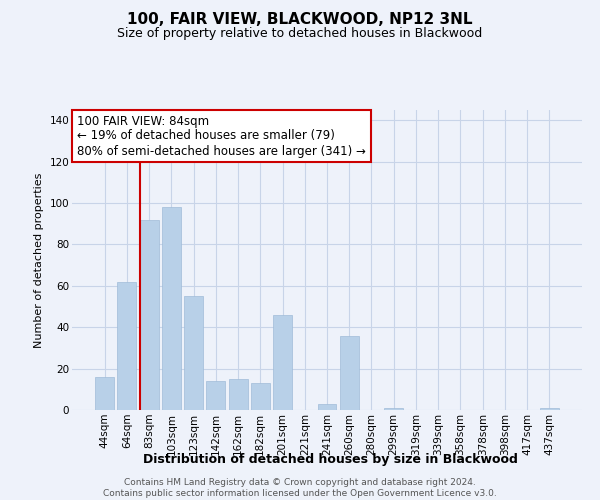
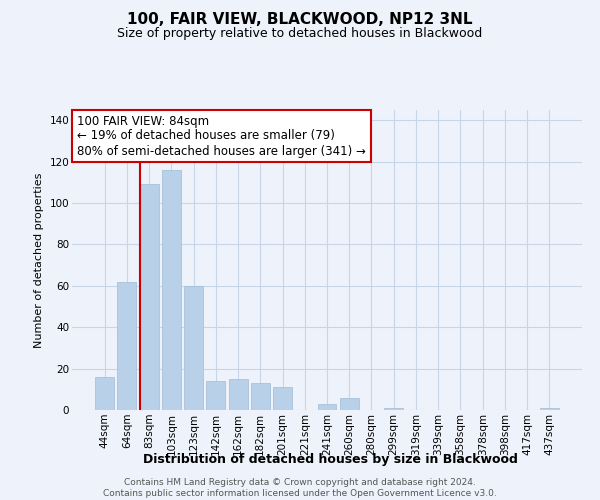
83sqm: 92 -> 109
103sqm: 98 -> 116
123sqm: 55 -> 60
201sqm: 46 -> 11
260sqm: 36 -> 6
